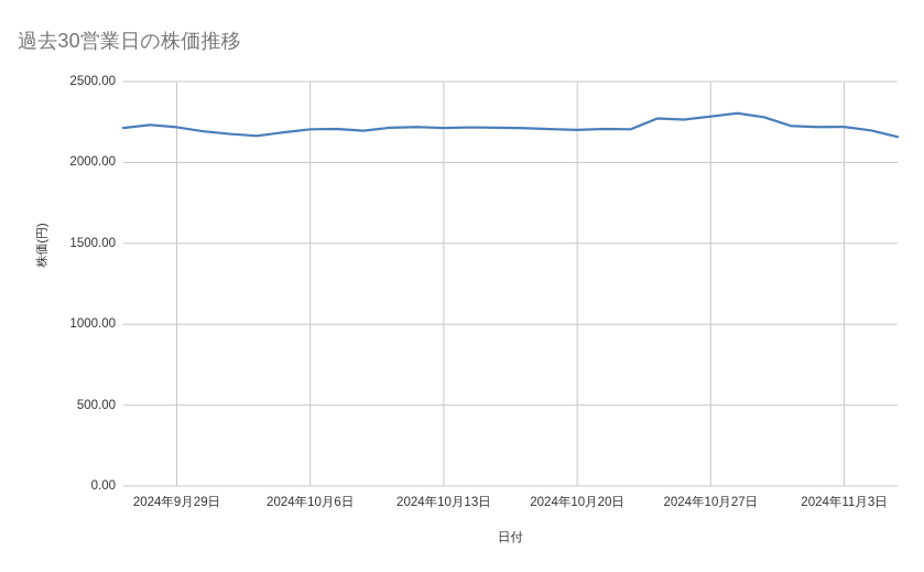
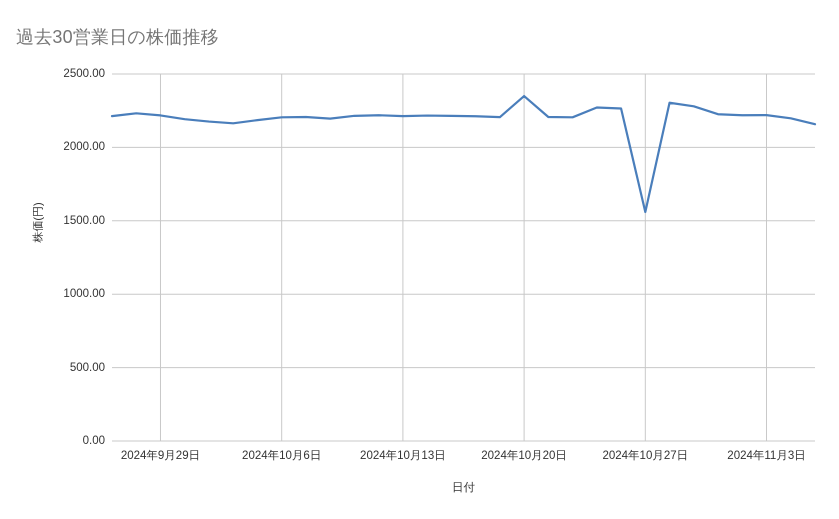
2024年10月20日: 2200 -> 2350
2024年10月27日: 2280 -> 1560
